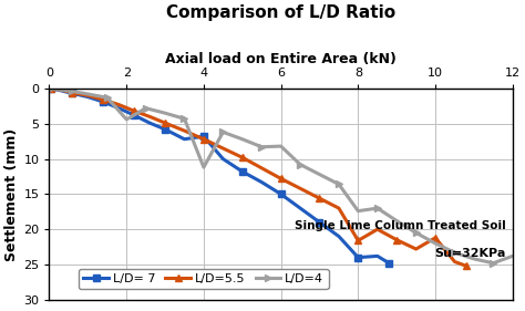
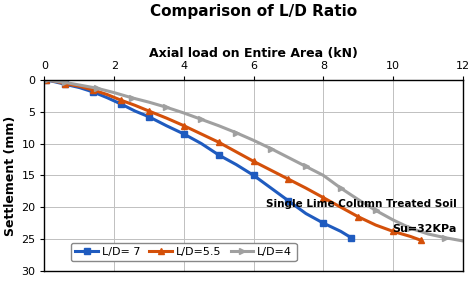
L/D=4/2: 4.4 -> 2.0
L/D= 7/4: 6.8 -> 8.5
L/D=4/4: 11.2 -> 5.2
L/D=4/6: 8.2 -> 9.5
L/D= 7/8: 24.0 -> 22.5
L/D=5.5/8: 21.6 -> 18.5
L/D=4/8: 17.4 -> 15.0
L/D=5.5/10: 21.2 -> 23.8
L/D=4/12: 23.8 -> 25.3
